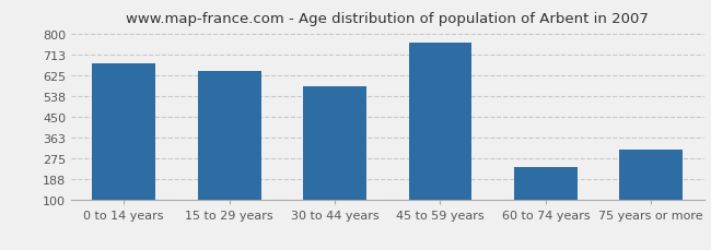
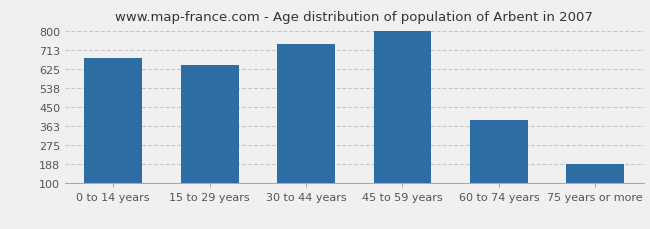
30 to 44 years: 580 -> 738
45 to 59 years: 765 -> 800
60 to 74 years: 240 -> 388
75 years or more: 310 -> 188
